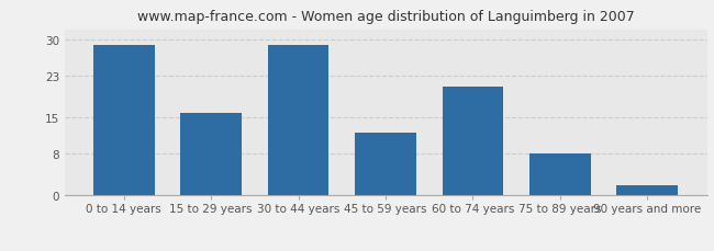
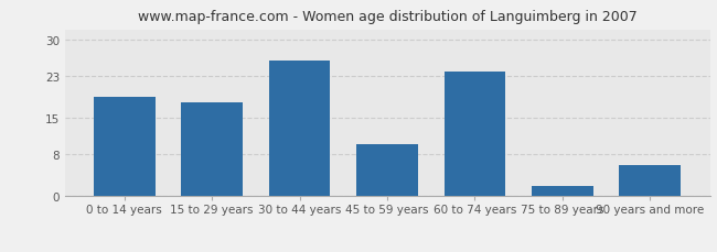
0 to 14 years: 29 -> 19
15 to 29 years: 16 -> 18
30 to 44 years: 29 -> 26
45 to 59 years: 12 -> 10
60 to 74 years: 21 -> 24
75 to 89 years: 8 -> 2
90 years and more: 2 -> 6
